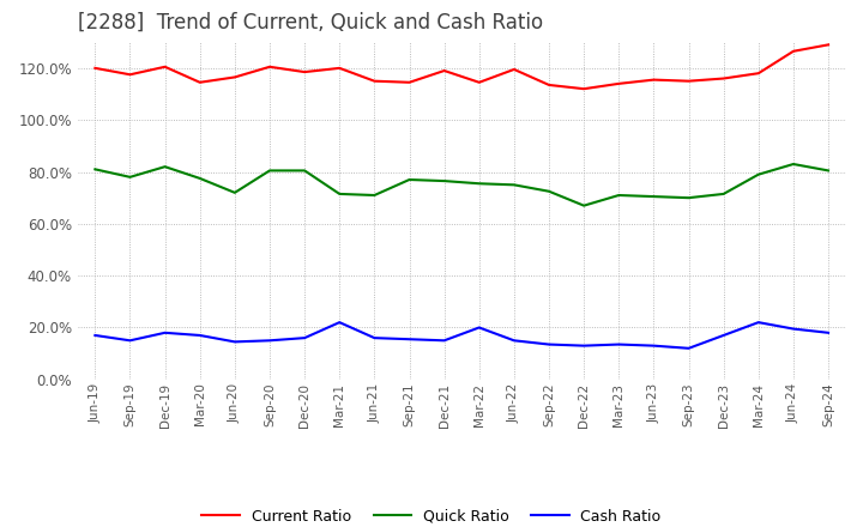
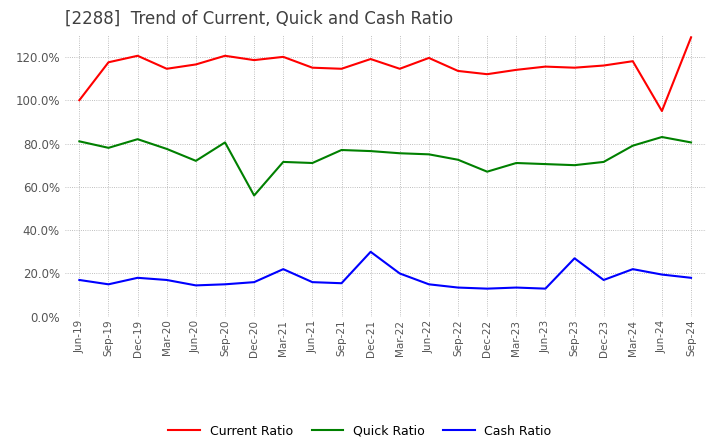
Current Ratio/Jun-19: 120.0% -> 100.0%
Quick Ratio/Dec-20: 80.5% -> 56.0%
Cash Ratio/Dec-21: 15.0% -> 30.0%
Cash Ratio/Sep-23: 12.0% -> 27.0%
Current Ratio/Jun-24: 126.5% -> 95.0%
